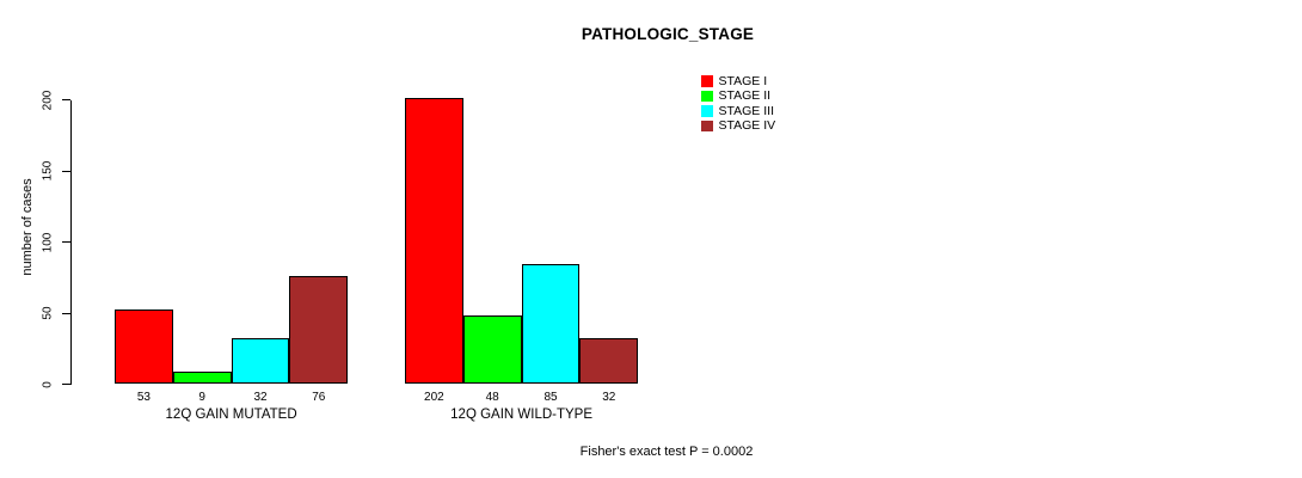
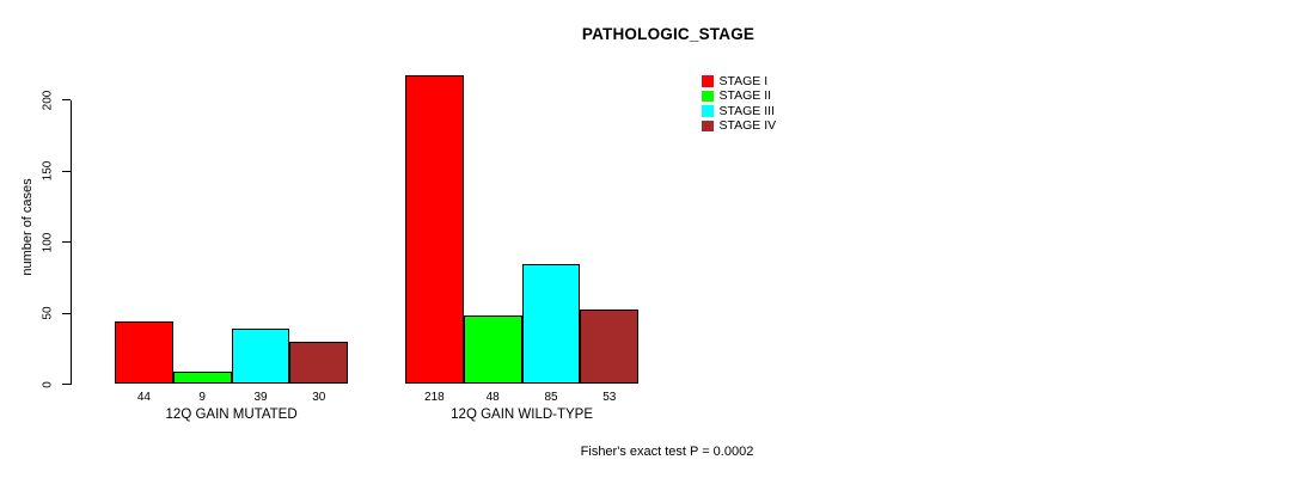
STAGE I/12Q GAIN MUTATED: 53 -> 44
STAGE III/12Q GAIN MUTATED: 32 -> 39
STAGE IV/12Q GAIN MUTATED: 76 -> 30
STAGE I/12Q GAIN WILD-TYPE: 202 -> 218
STAGE IV/12Q GAIN WILD-TYPE: 32 -> 53
